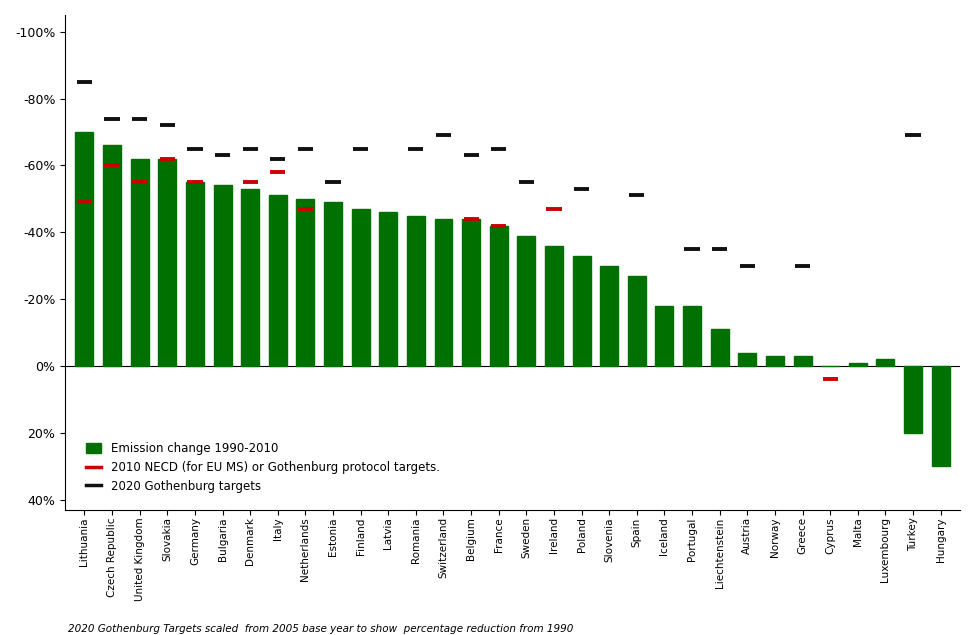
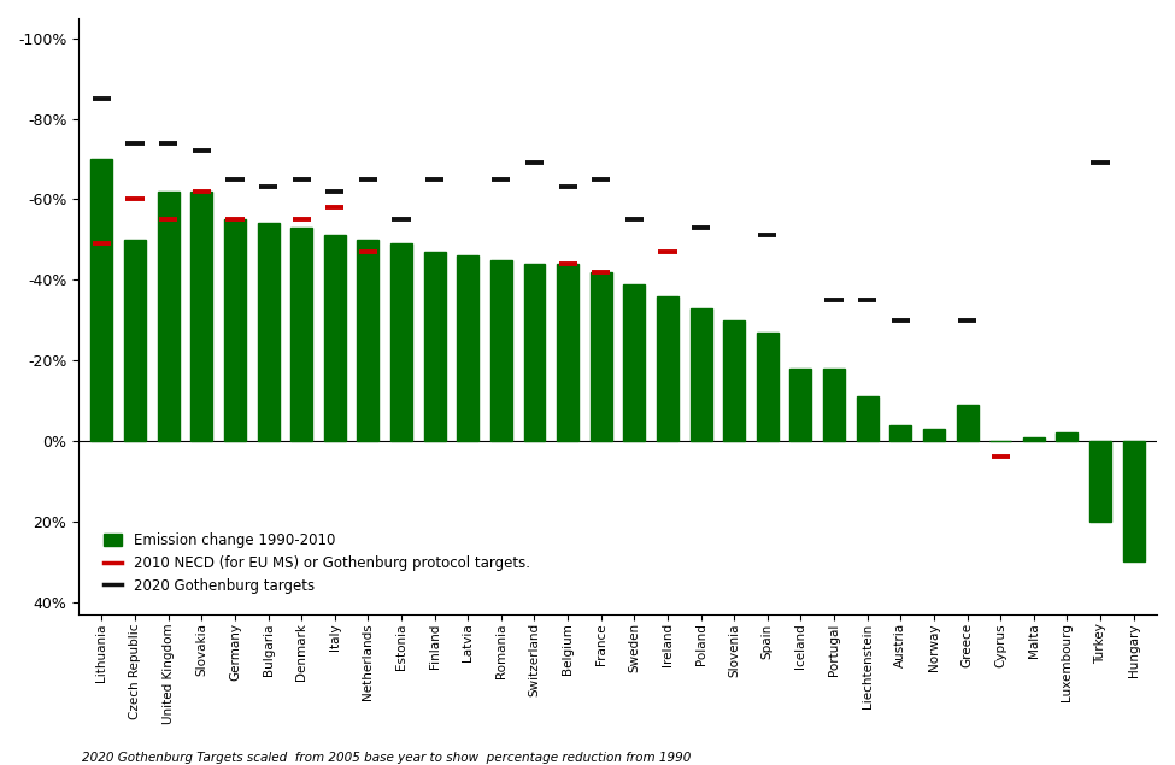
Czech Republic: -66% -> -50%
Greece: -3% -> -9%
